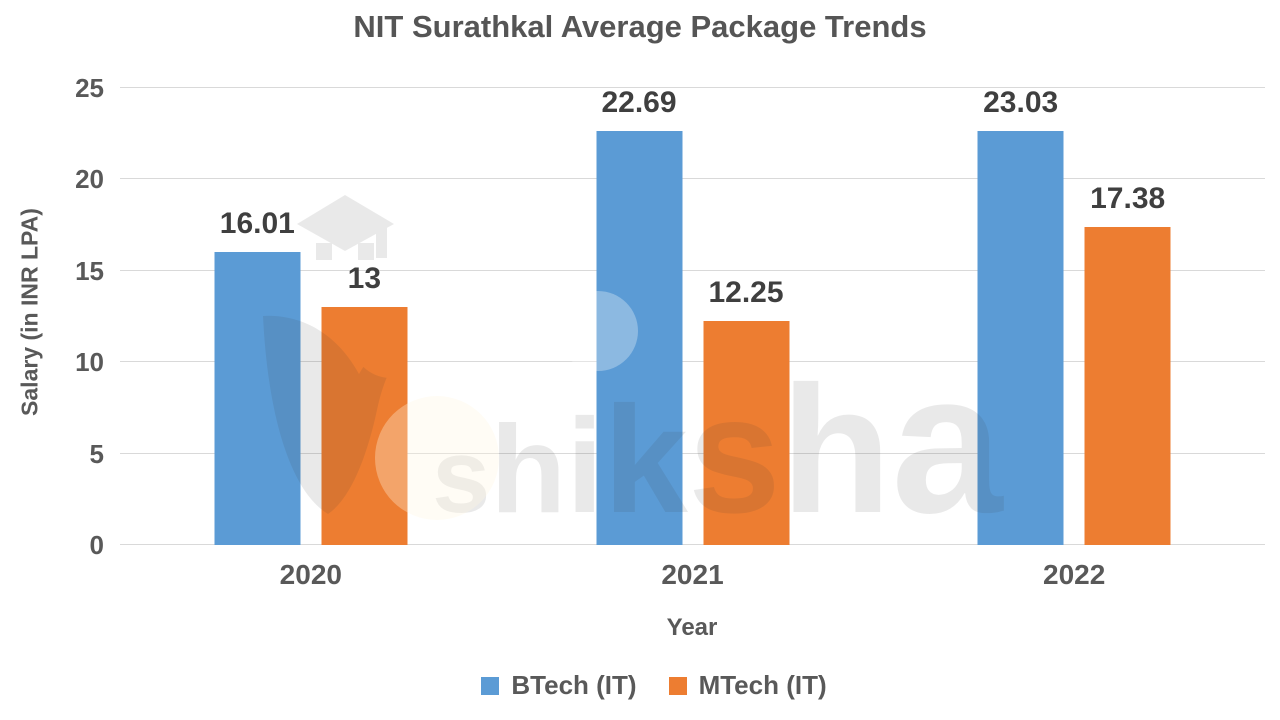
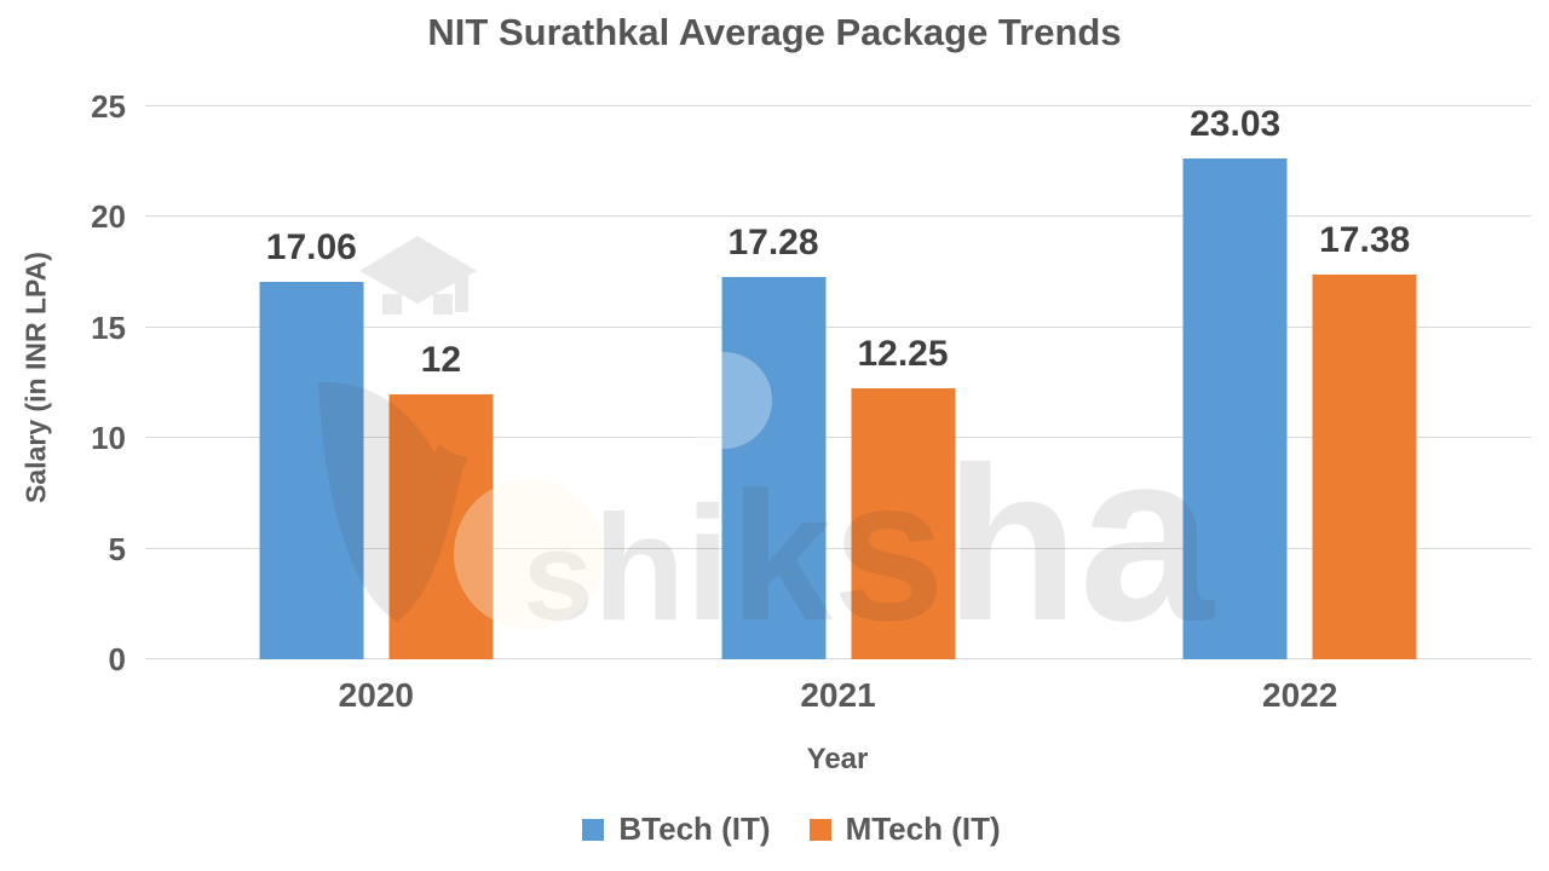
BTech (IT)/2020: 16.01 -> 17.06
MTech (IT)/2020: 13 -> 12
BTech (IT)/2021: 22.69 -> 17.28
